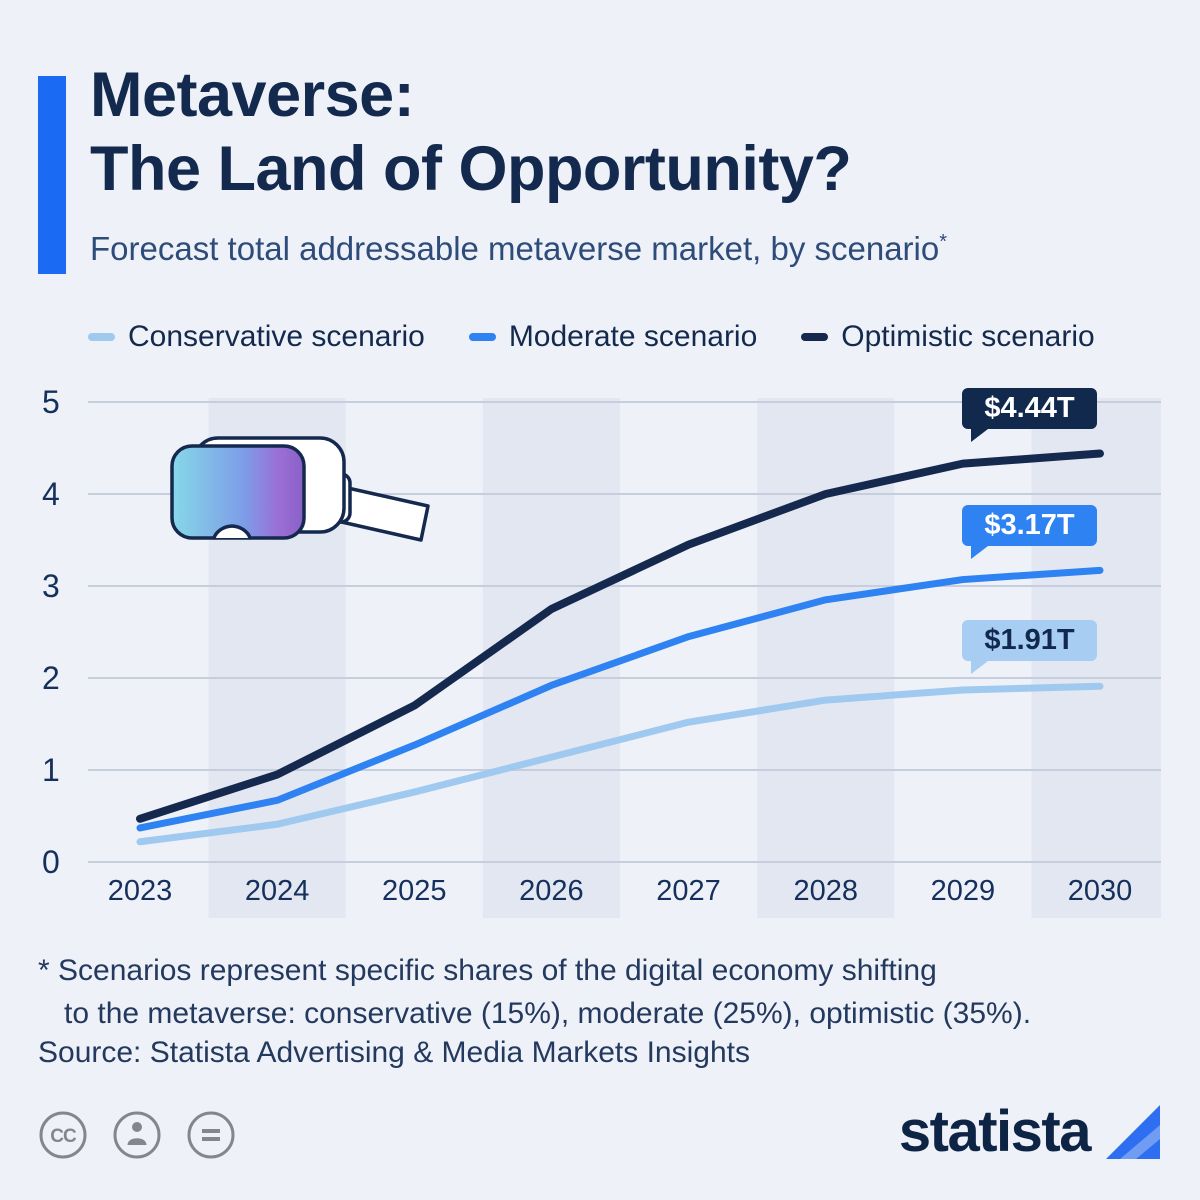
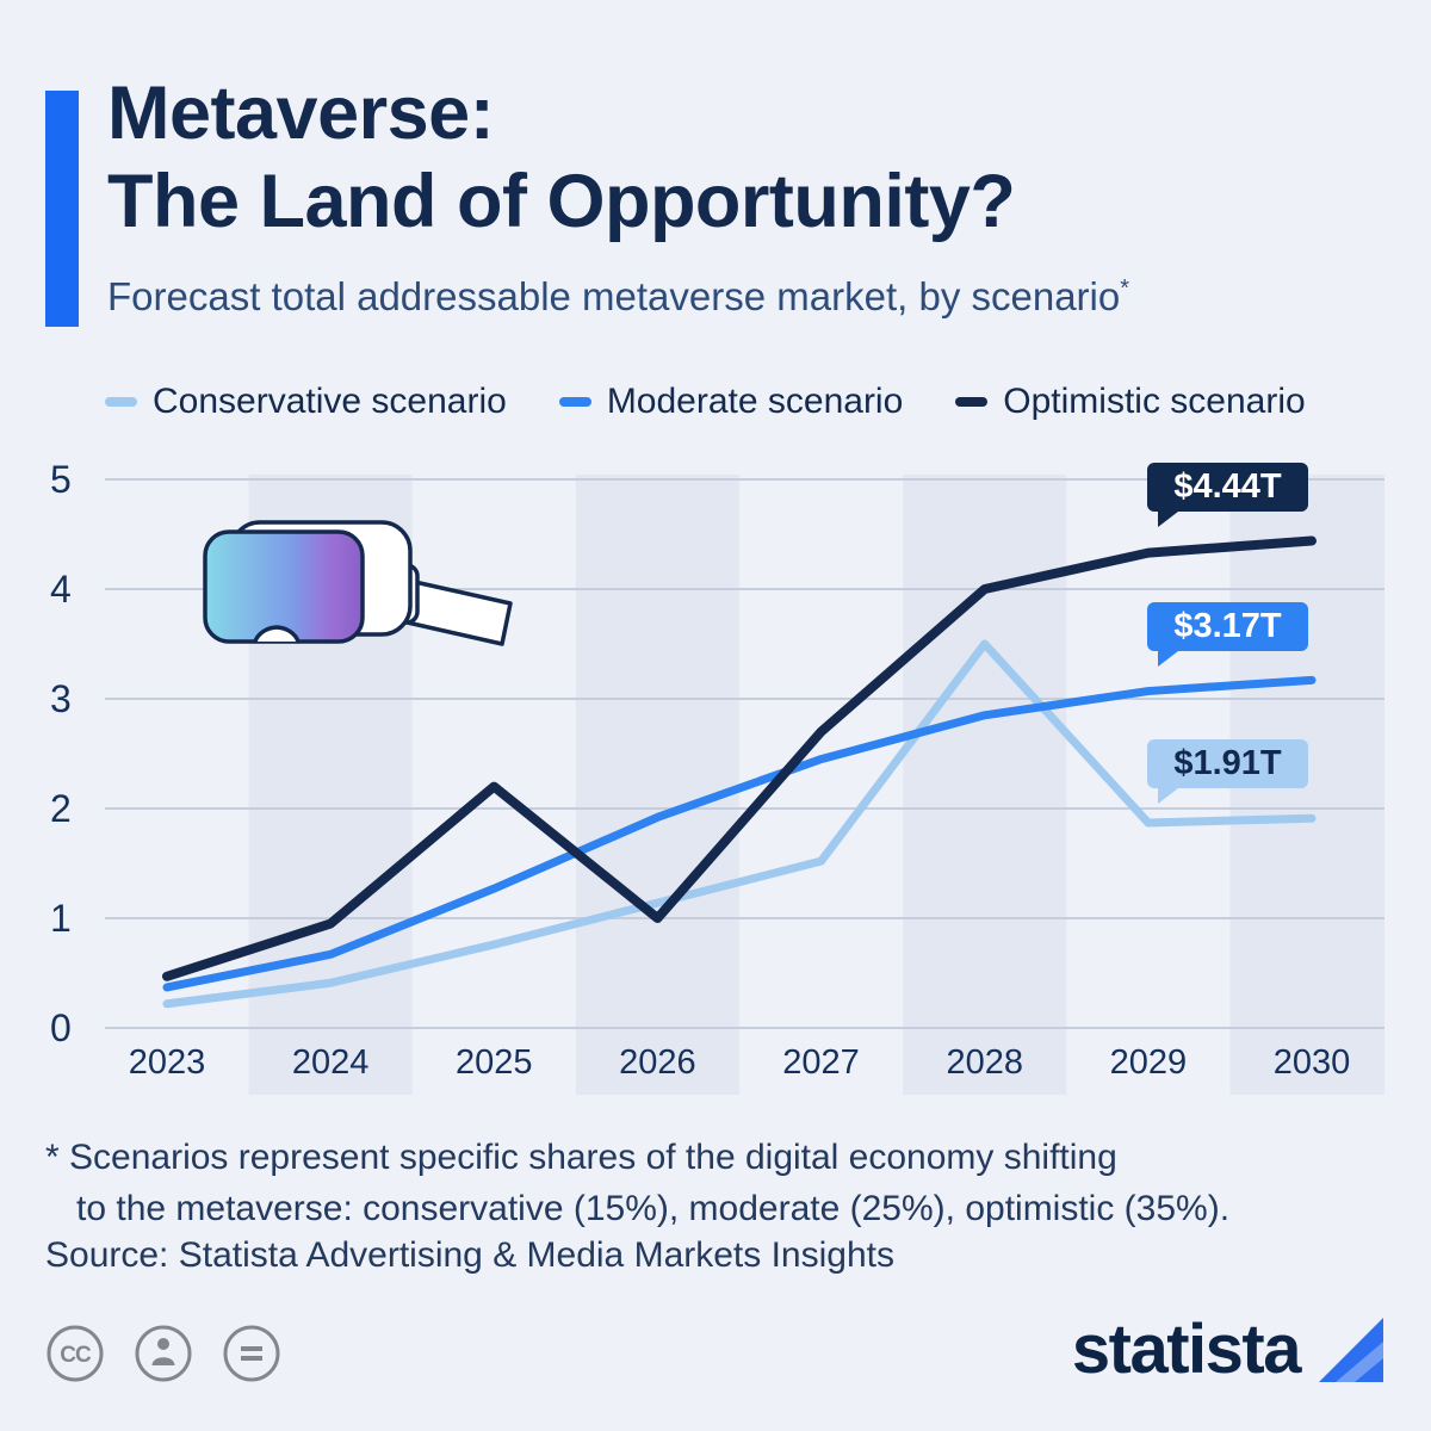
Optimistic scenario/2025: 1.7 -> 2.2
Optimistic scenario/2026: 2.8 -> 1.0
Optimistic scenario/2027: 3.5 -> 2.7
Conservative scenario/2028: 1.8 -> 3.5
